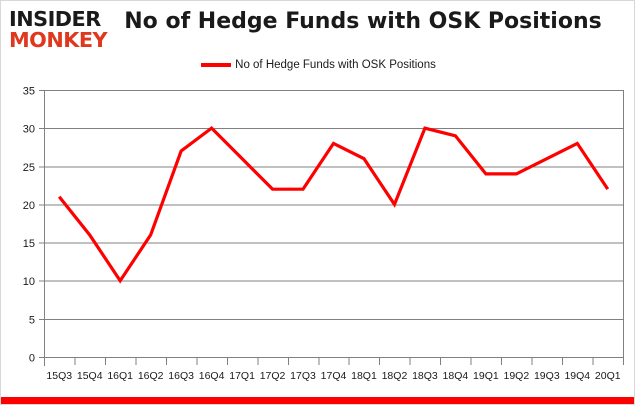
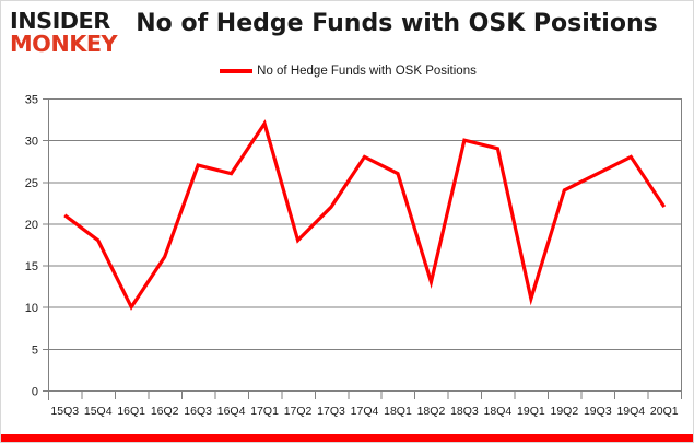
15Q4: 16 -> 18
16Q4: 30 -> 26
17Q1: 26 -> 32
17Q2: 22 -> 18
18Q2: 20 -> 13
19Q1: 24 -> 11
